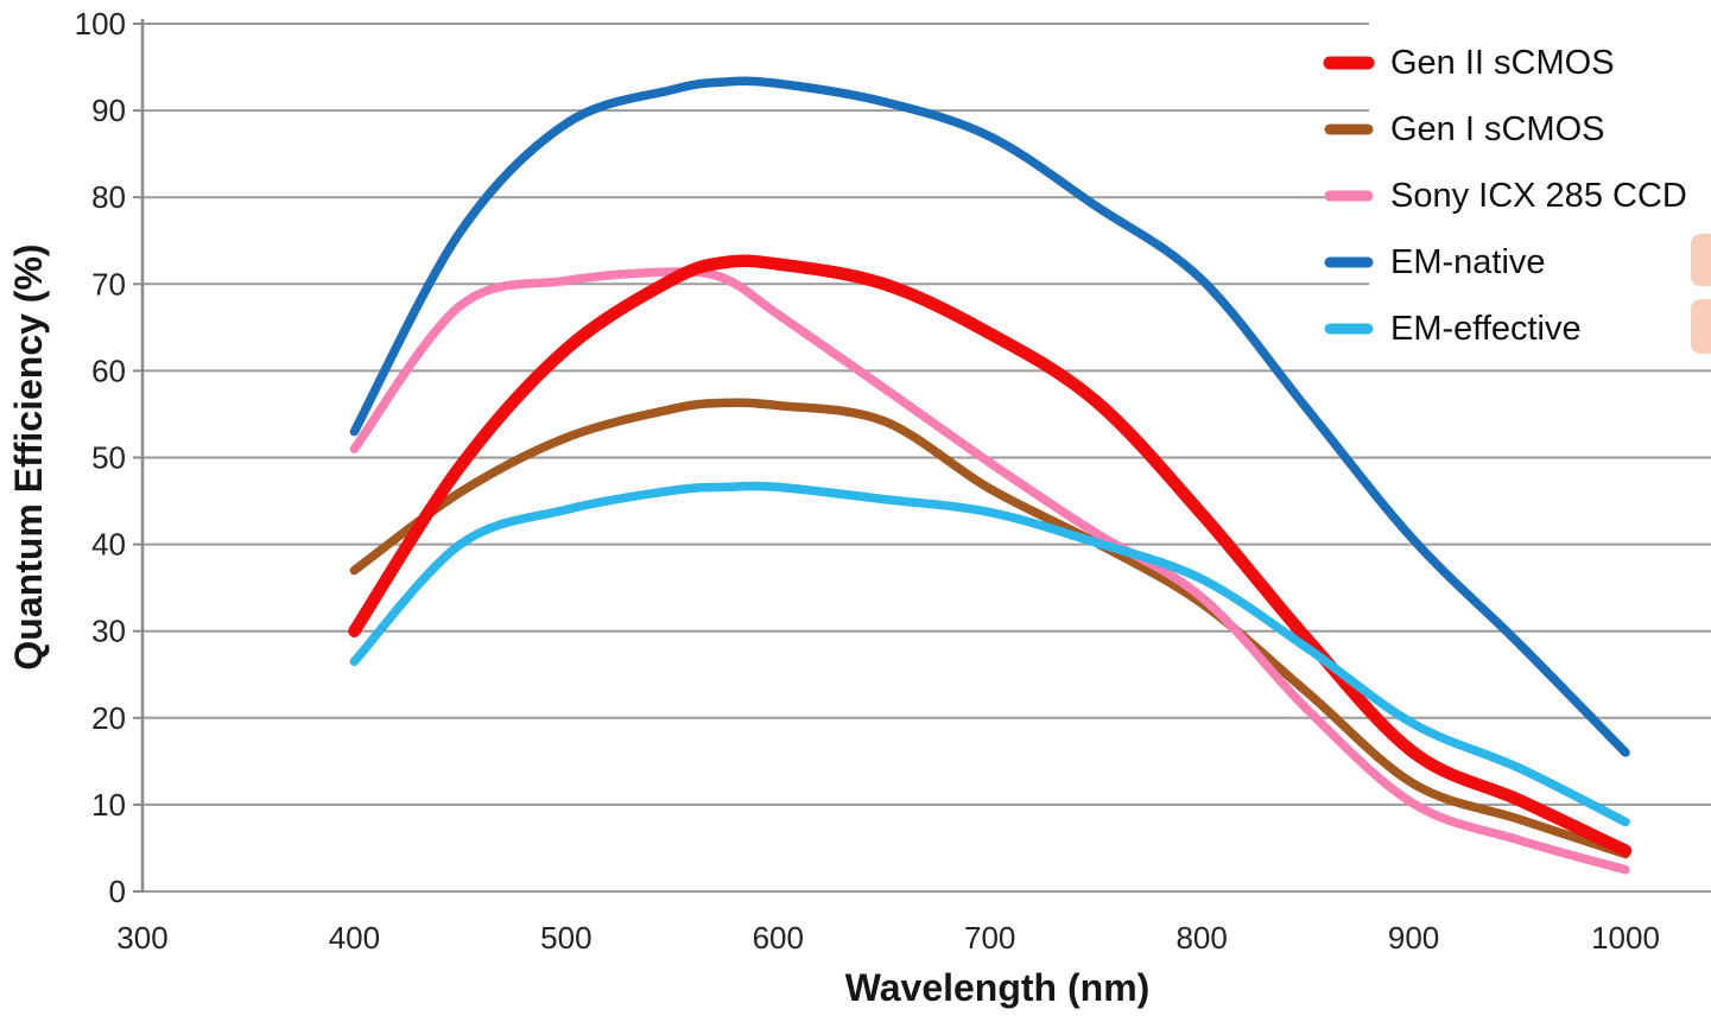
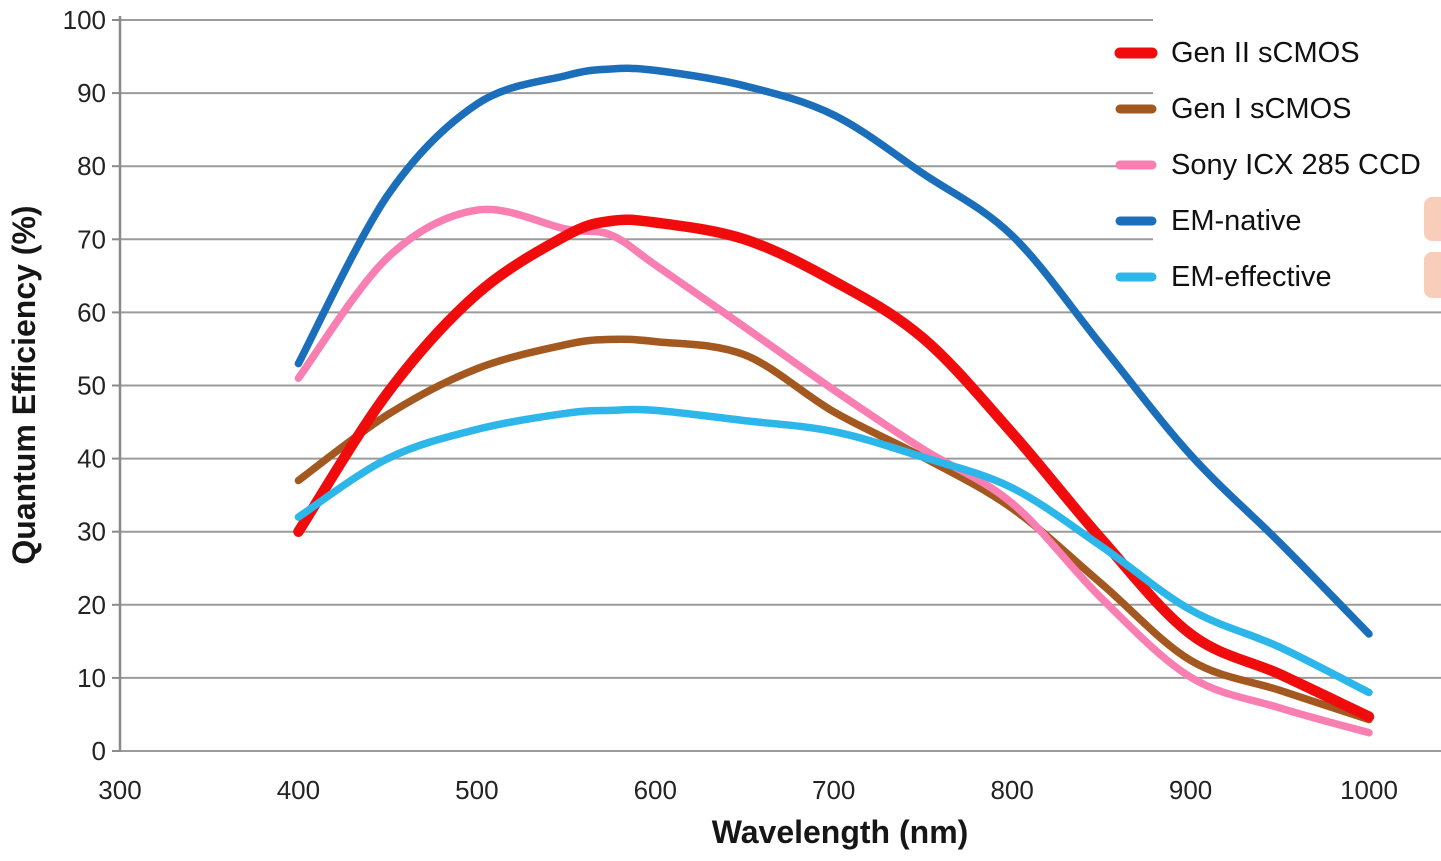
EM-effective/400: 26 -> 32
Sony ICX 285 CCD/500: 70 -> 74
